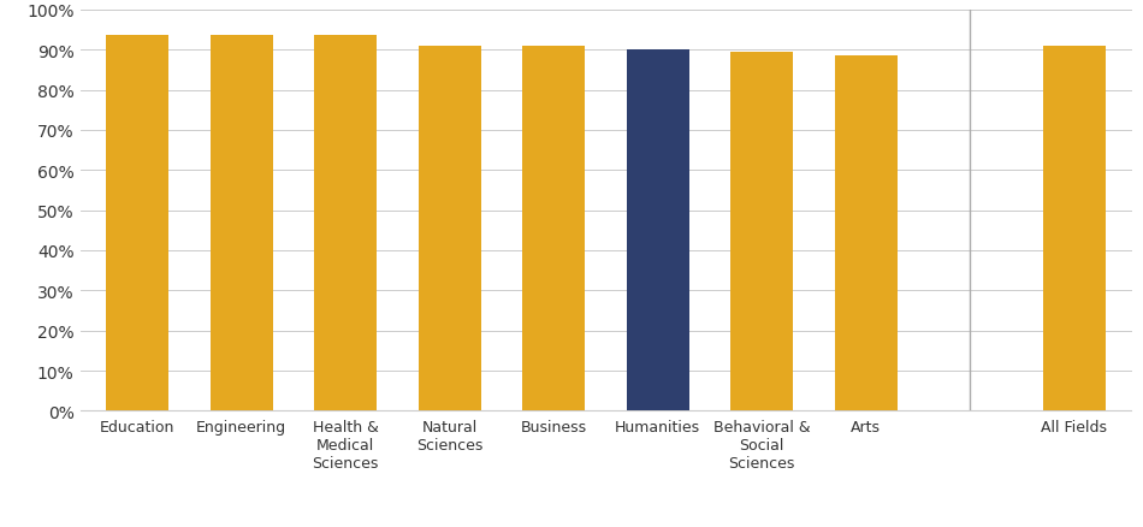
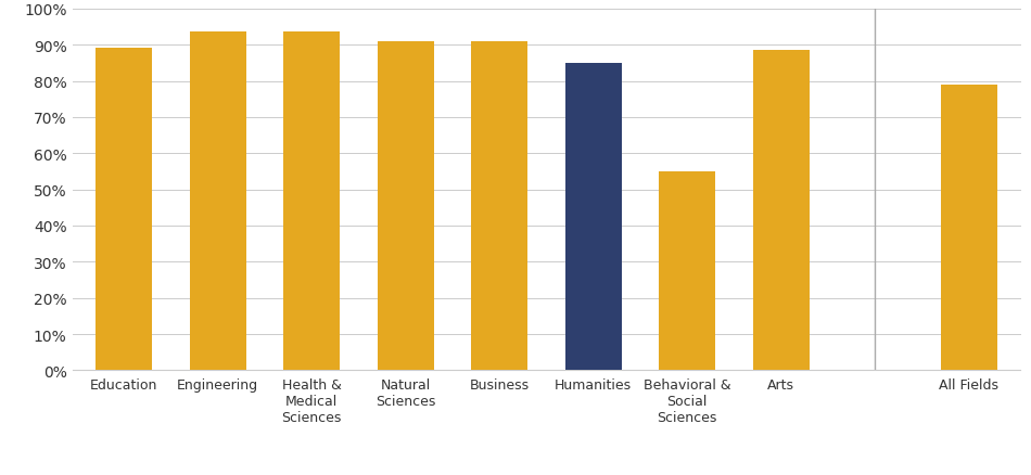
Education: 93.5% -> 89.0%
Humanities: 90.0% -> 85.0%
Behavioral & Social Sciences: 89.5% -> 55.0%
All Fields: 91.0% -> 79.0%
